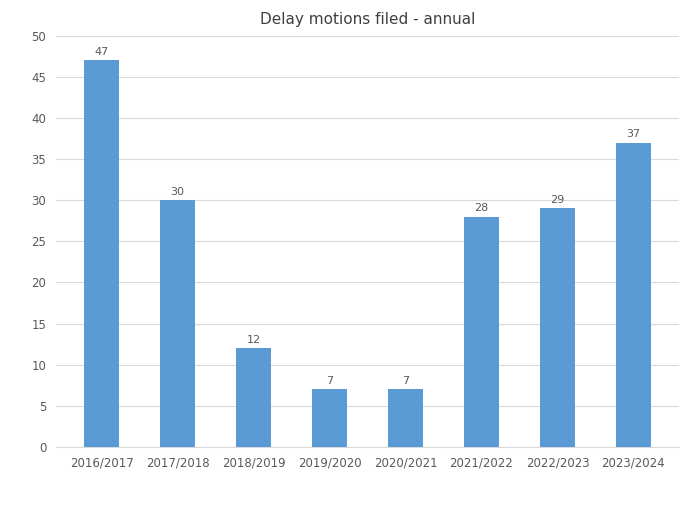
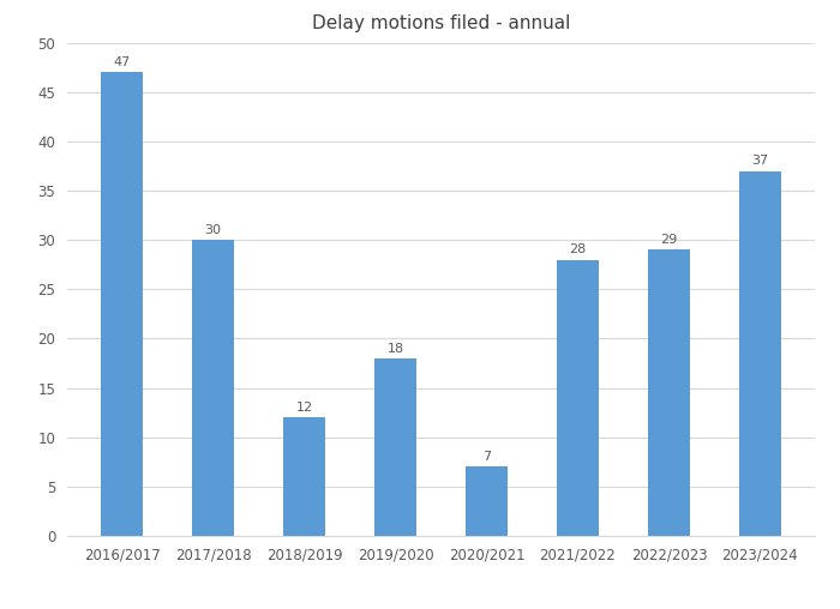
2019/2020: 7 -> 18
